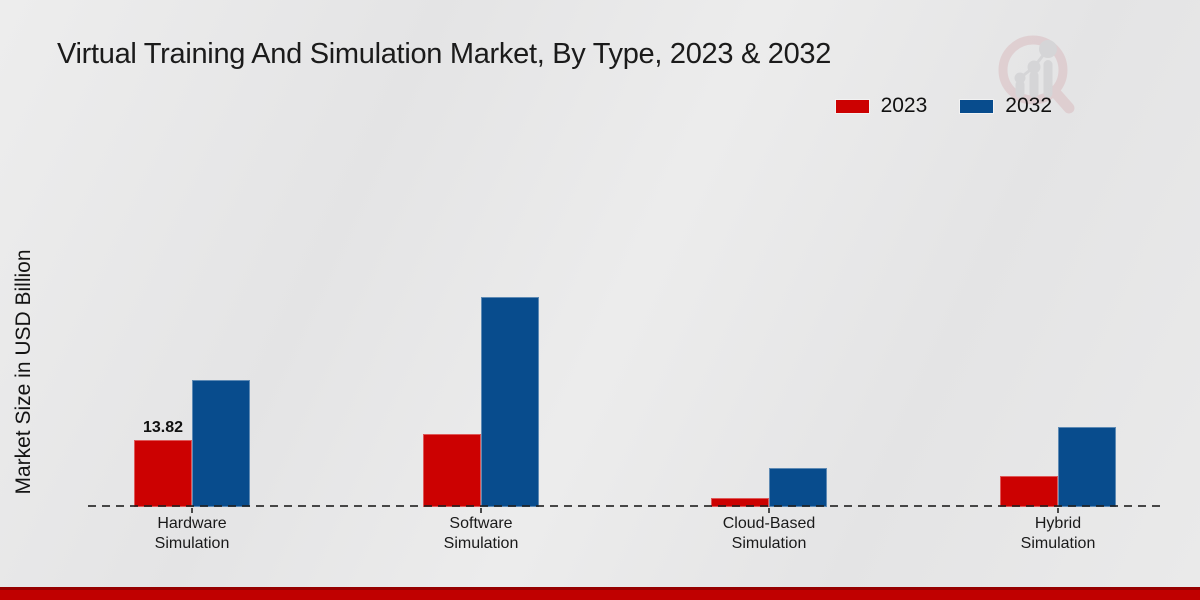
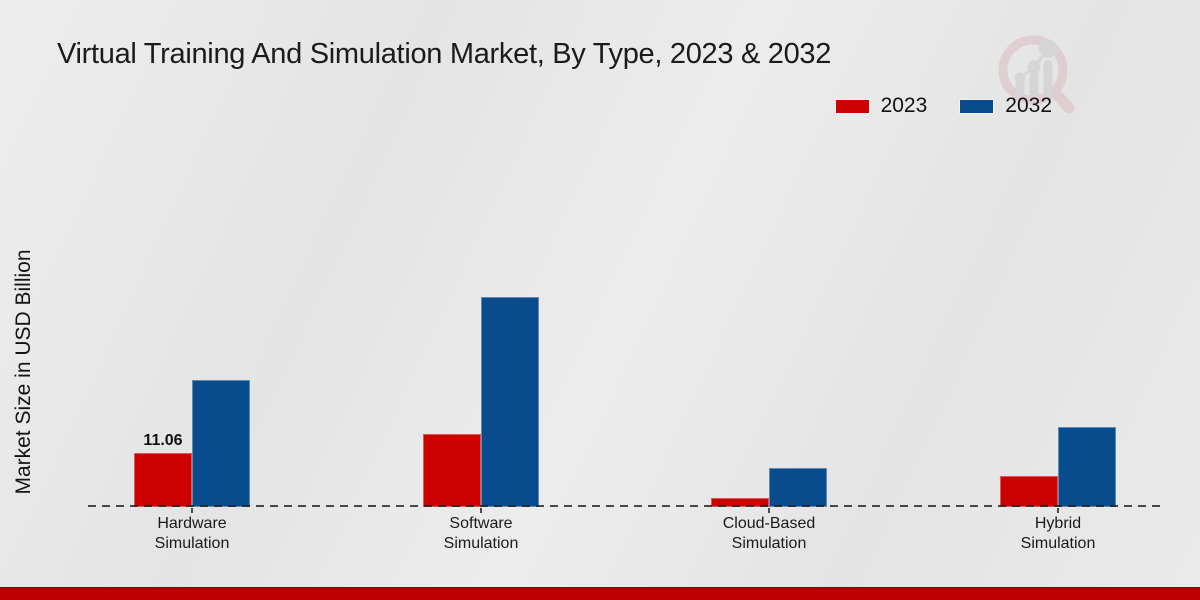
2023/Hardware Simulation: 13.82 -> 11.06
